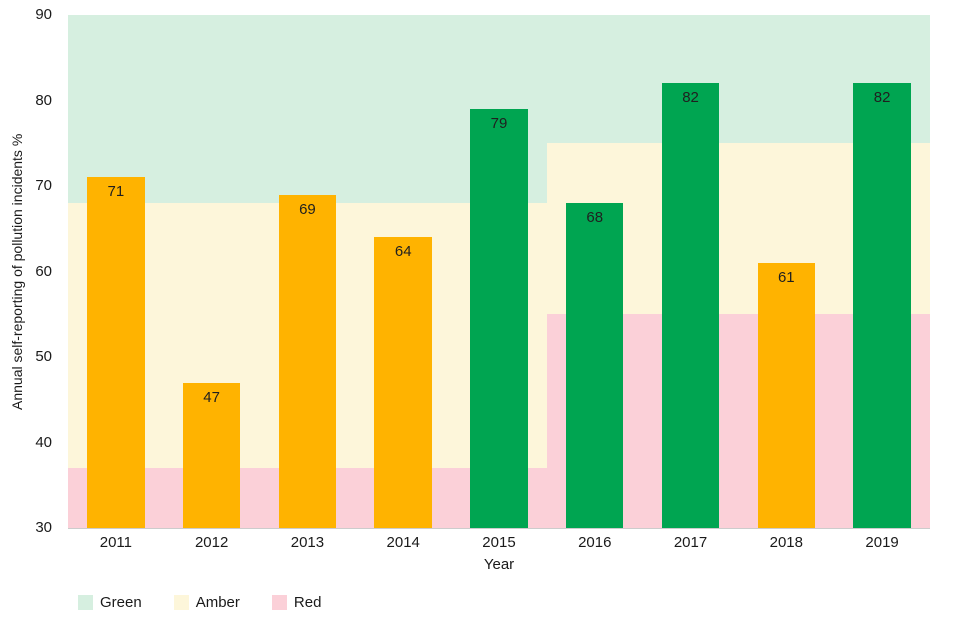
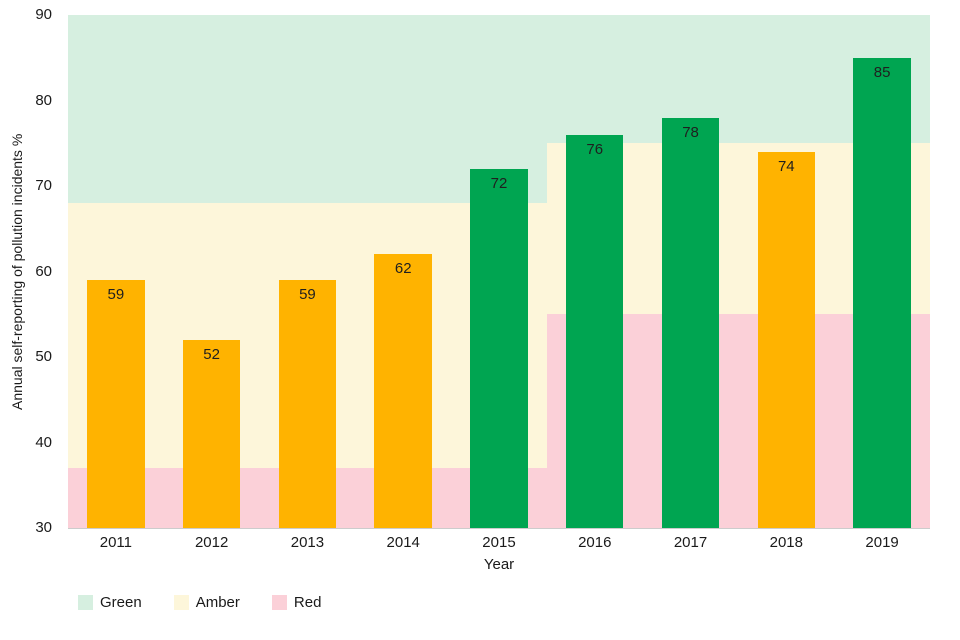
2011: 71 -> 59
2012: 47 -> 52
2013: 69 -> 59
2014: 64 -> 62
2015: 79 -> 72
2016: 68 -> 76
2017: 82 -> 78
2018: 61 -> 74
2019: 82 -> 85
